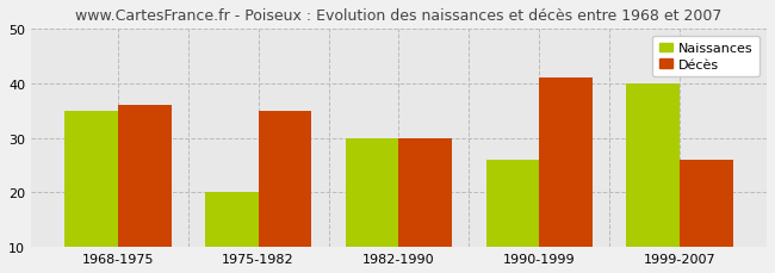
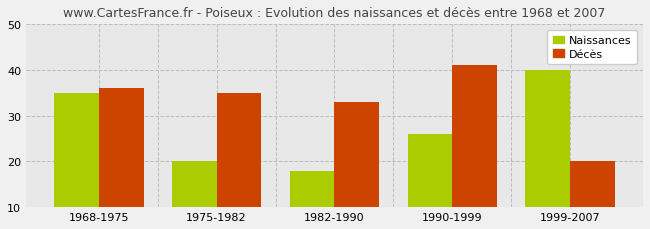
Naissances/1982-1990: 30 -> 18
Décès/1982-1990: 30 -> 33
Décès/1999-2007: 26 -> 20
